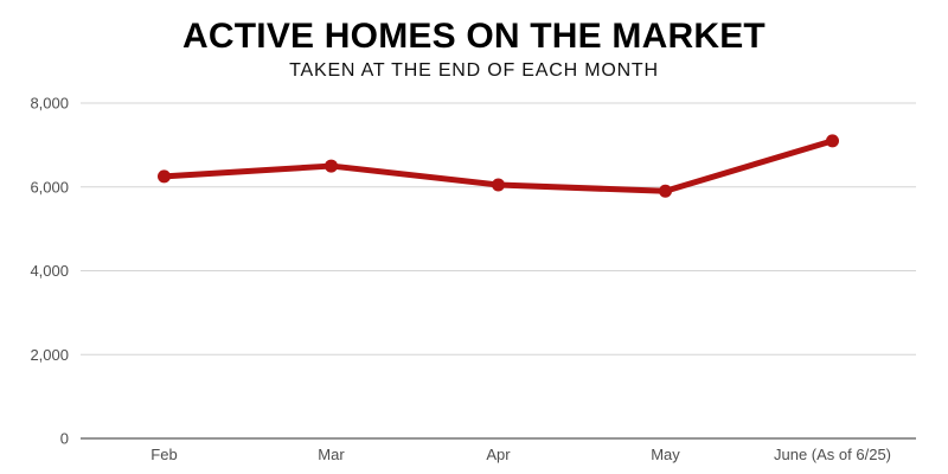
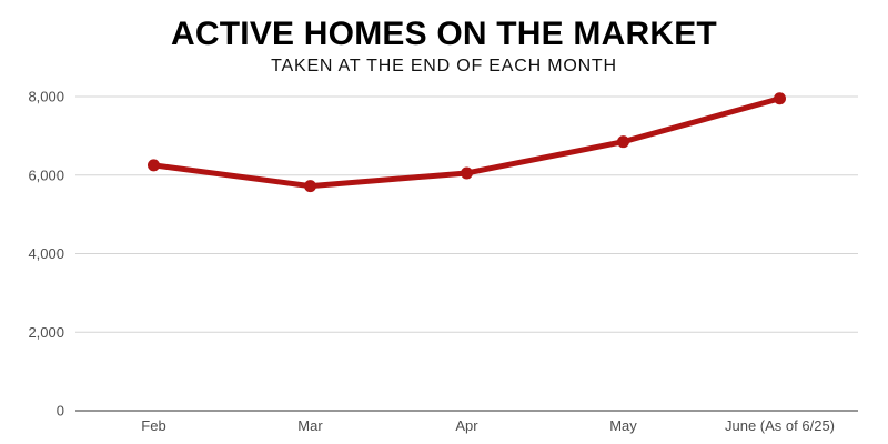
Mar: 6500 -> 5700
May: 5900 -> 6800
June (As of 6/25): 7100 -> 8000
